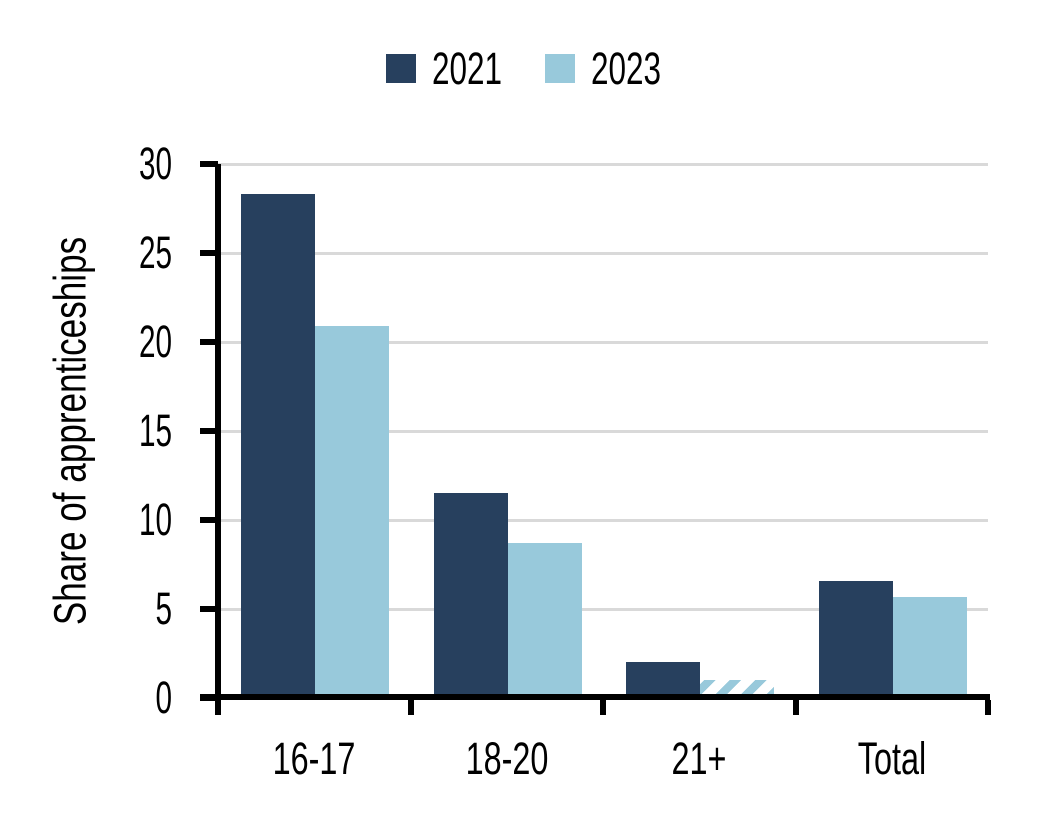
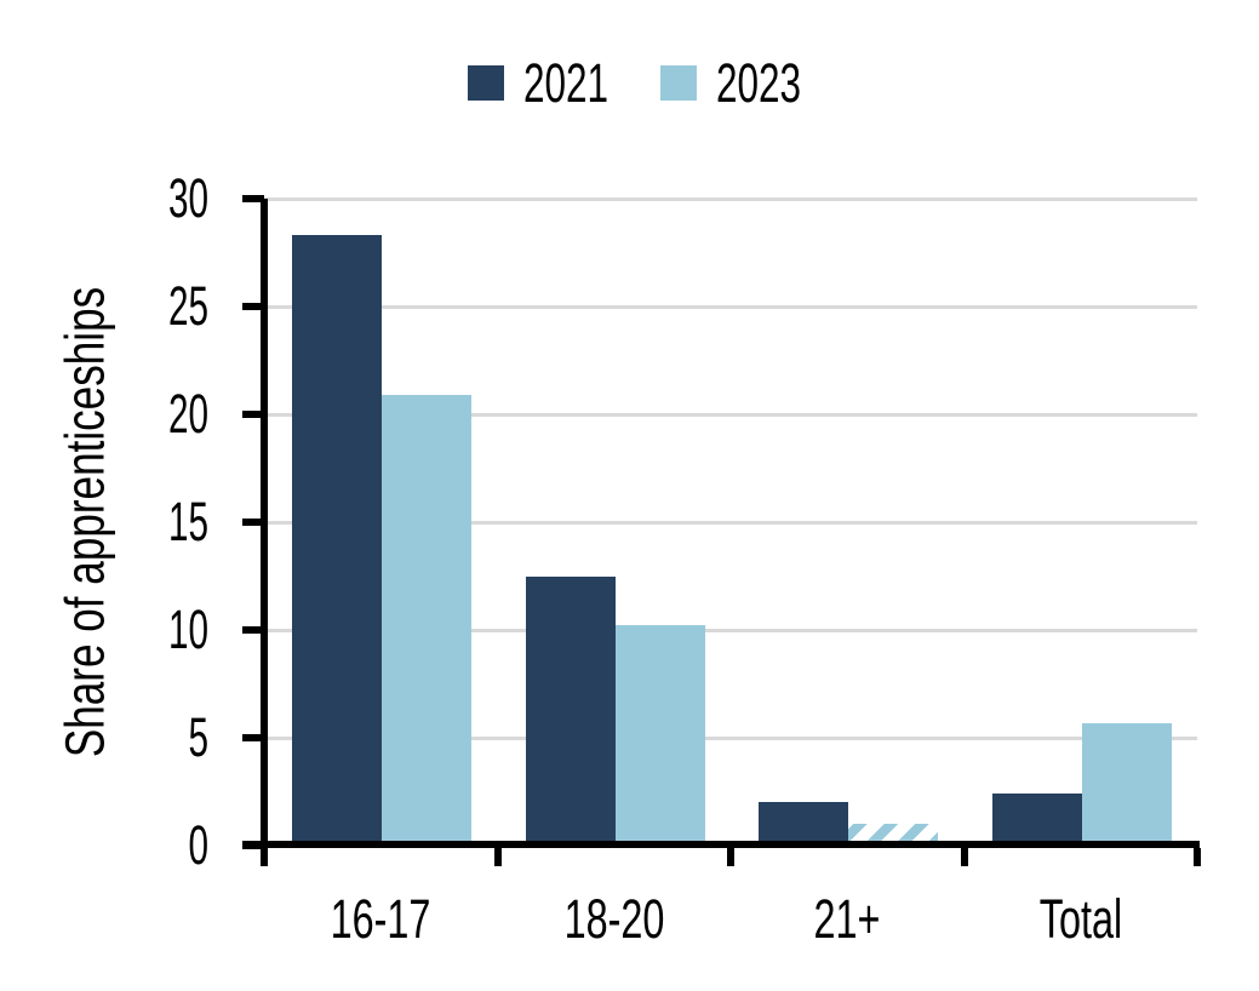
2021/18-20: 11.5 -> 12.5
2023/18-20: 8.7 -> 10.2
2021/Total: 6.6 -> 2.4
